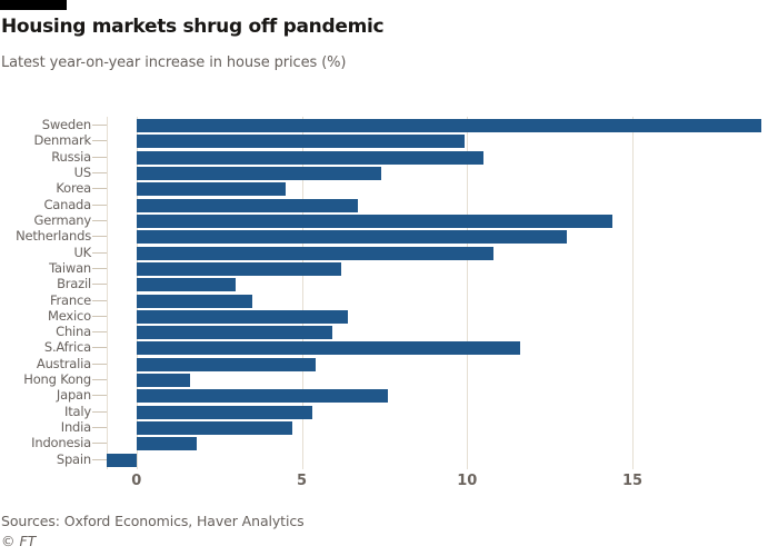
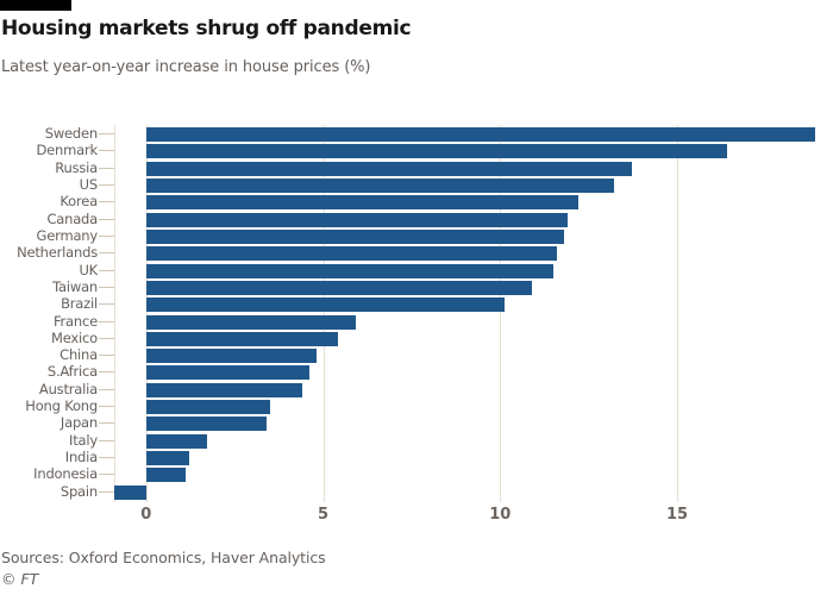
Denmark: 9.9 -> 16.4
Russia: 10.5 -> 13.7
US: 7.4 -> 13.2
Korea: 4.5 -> 12.2
Canada: 6.7 -> 11.9
Germany: 14.4 -> 11.8
Netherlands: 13.0 -> 11.6
UK: 10.8 -> 11.5
Taiwan: 6.2 -> 10.9
Brazil: 3.0 -> 10.1
France: 3.5 -> 5.9
Mexico: 6.4 -> 5.4
China: 5.9 -> 4.8
S.Africa: 11.6 -> 4.6
Australia: 5.4 -> 4.4
Hong Kong: 1.6 -> 3.5
Japan: 7.6 -> 3.4
Italy: 5.3 -> 1.7
India: 4.7 -> 1.2
Indonesia: 1.8 -> 1.1
